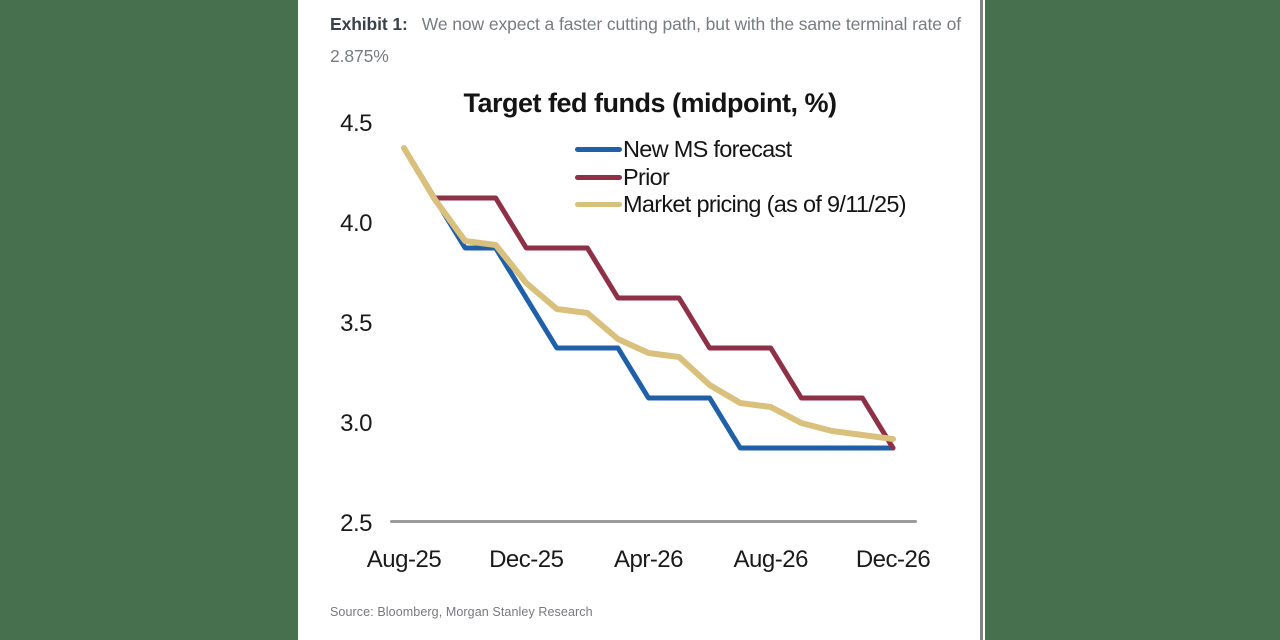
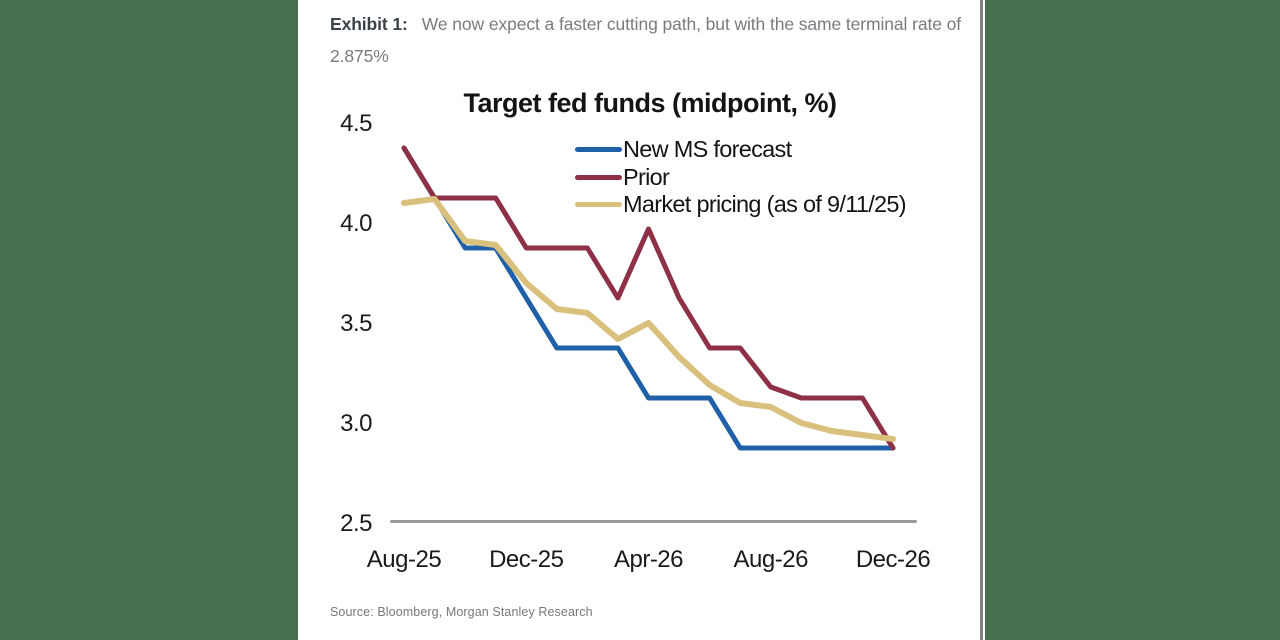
Market pricing (as of 9/11/25)/Aug-25: 4.38 -> 4.10
Prior/Apr-26: 3.62 -> 3.97
Market pricing (as of 9/11/25)/Apr-26: 3.35 -> 3.50
Prior/Aug-26: 3.38 -> 3.18
